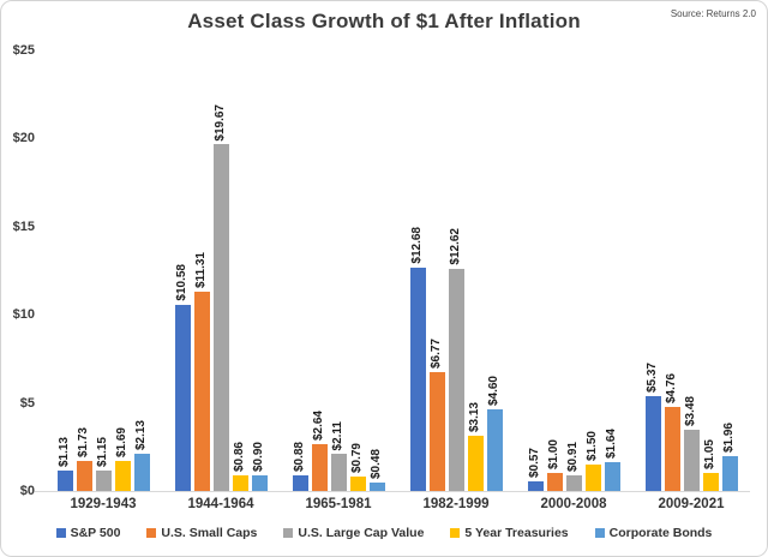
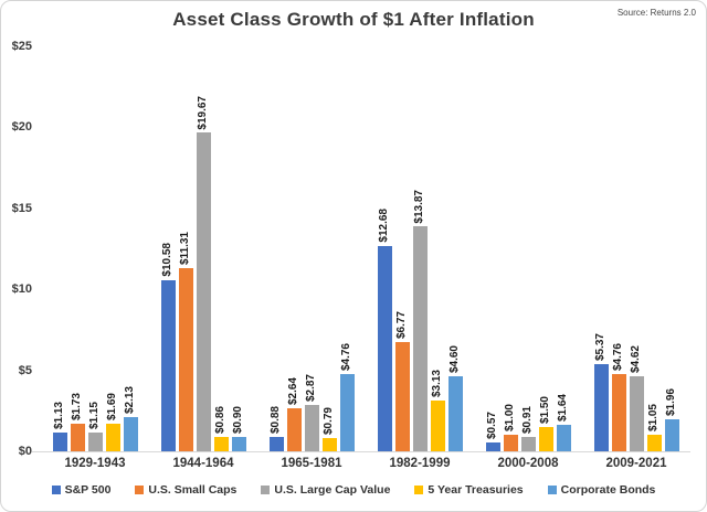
U.S. Large Cap Value/1965-1981: $2.11 -> $2.87
Corporate Bonds/1965-1981: $0.48 -> $4.76
U.S. Large Cap Value/1982-1999: $12.62 -> $13.87
U.S. Large Cap Value/2009-2021: $3.48 -> $4.62
